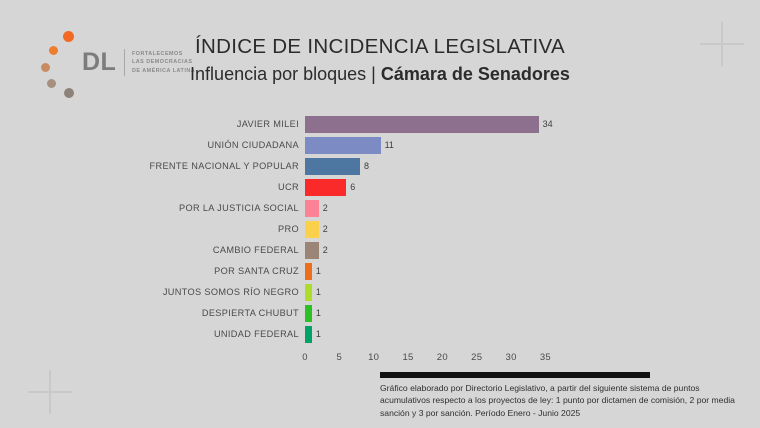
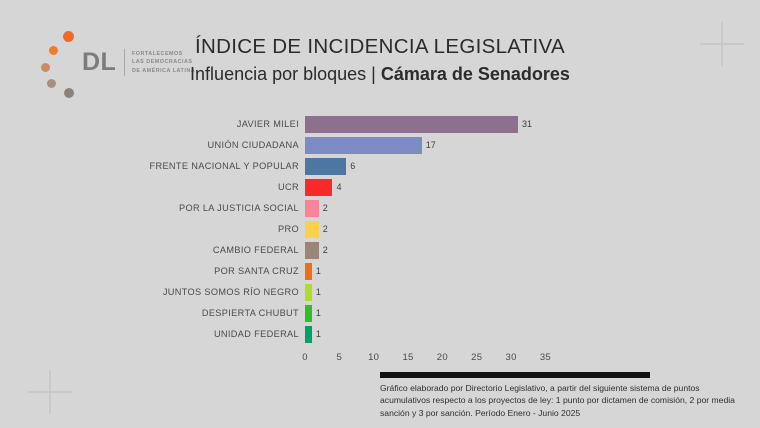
JAVIER MILEI: 34 -> 31
UNIÓN CIUDADANA: 11 -> 17
FRENTE NACIONAL Y POPULAR: 8 -> 6
UCR: 6 -> 4
